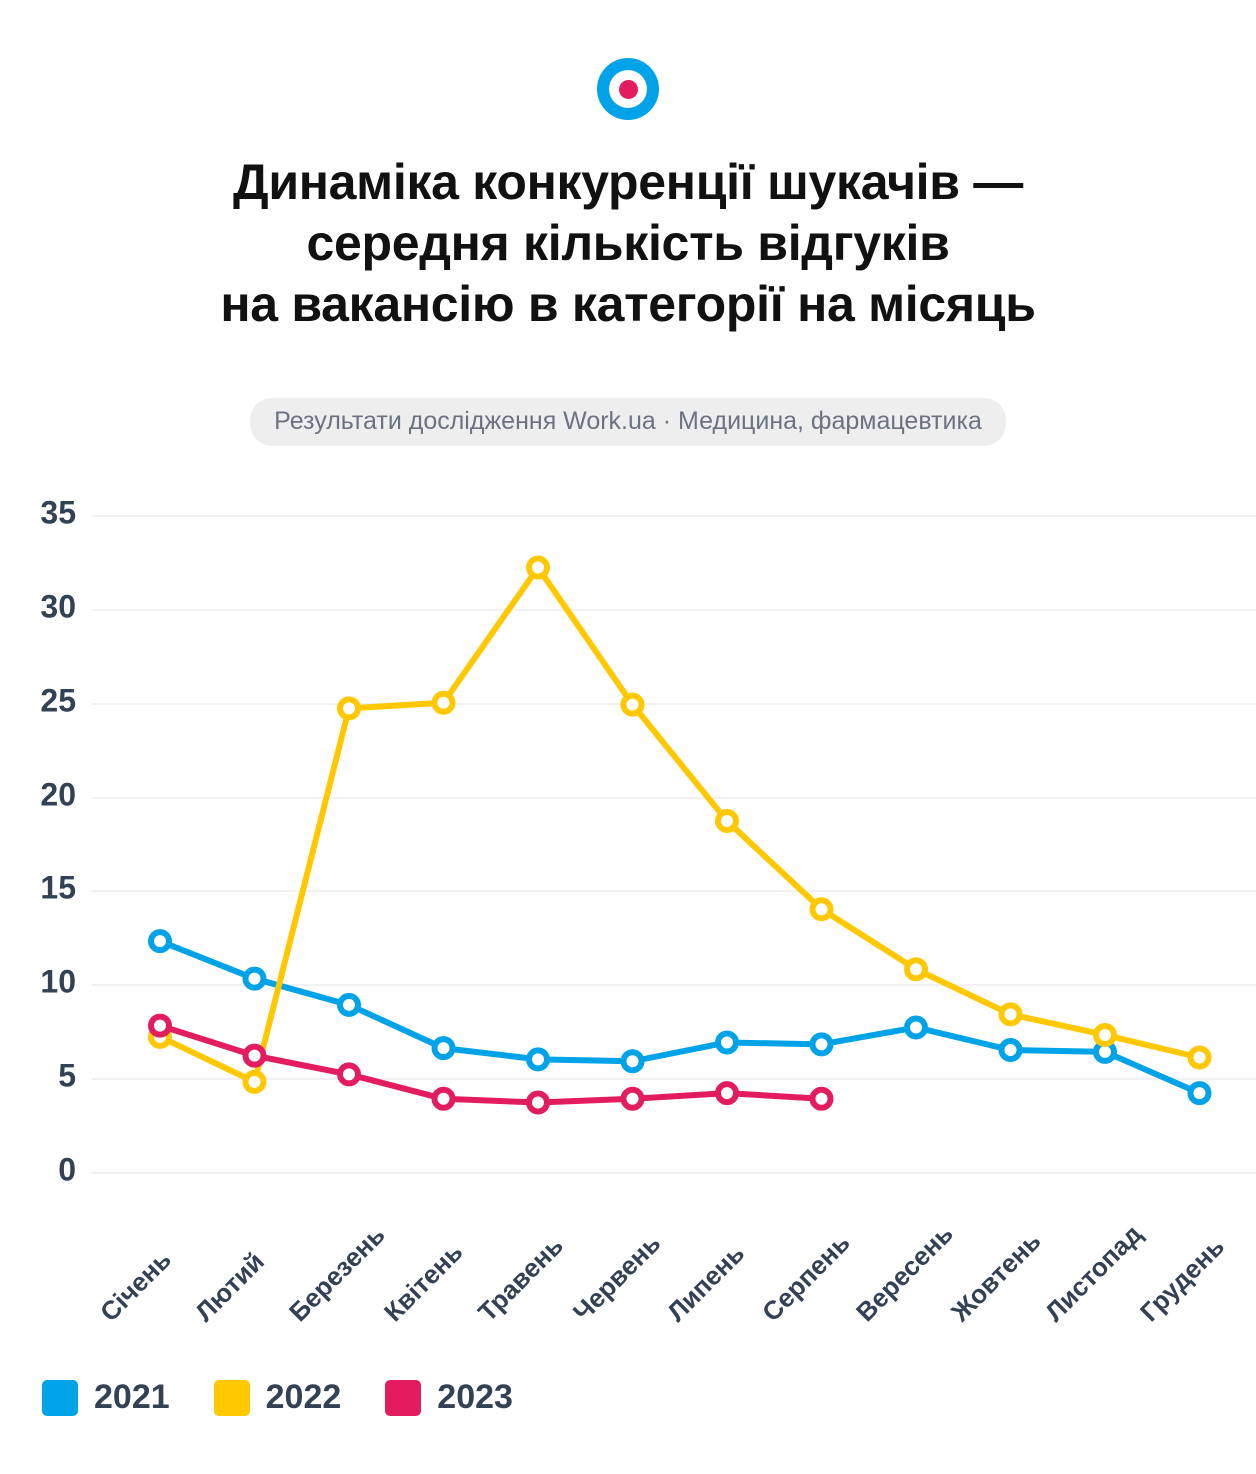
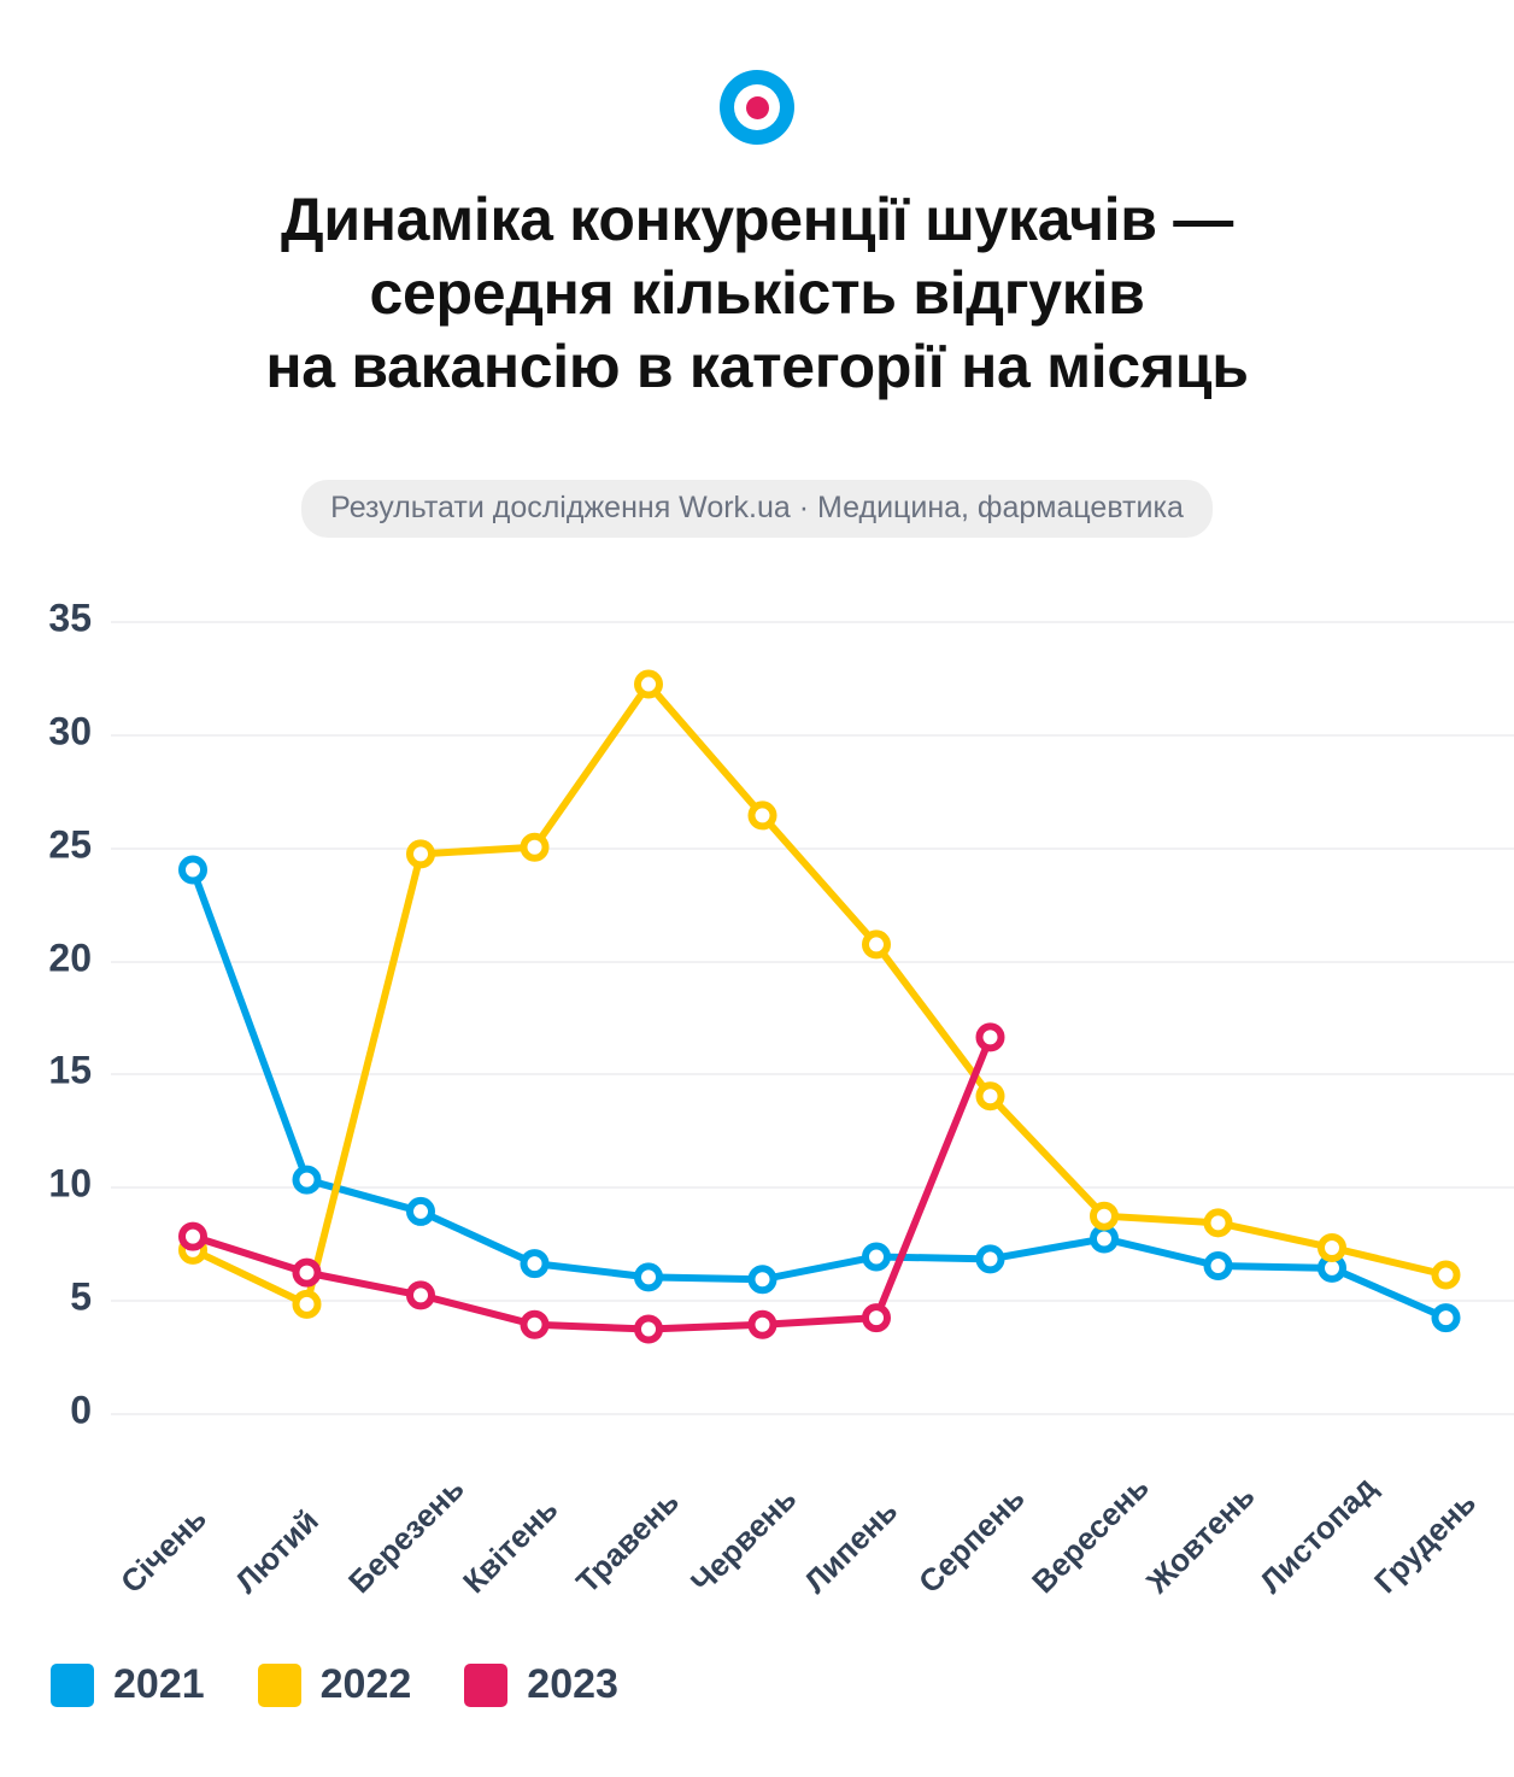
2021/Січень: 12.3 -> 24.0
2022/Червень: 24.9 -> 26.4
2022/Липень: 18.7 -> 20.7
2023/Серпень: 3.9 -> 16.6
2022/Вересень: 10.8 -> 8.7
